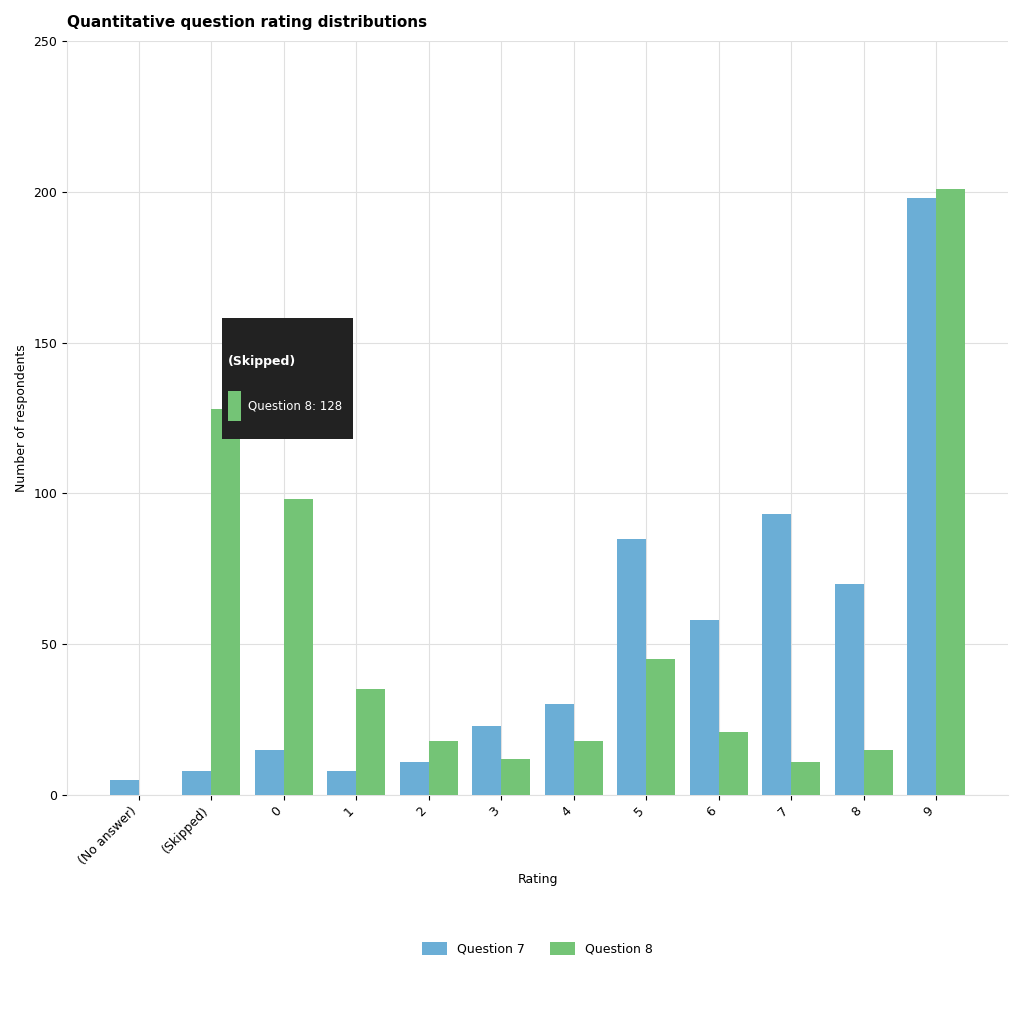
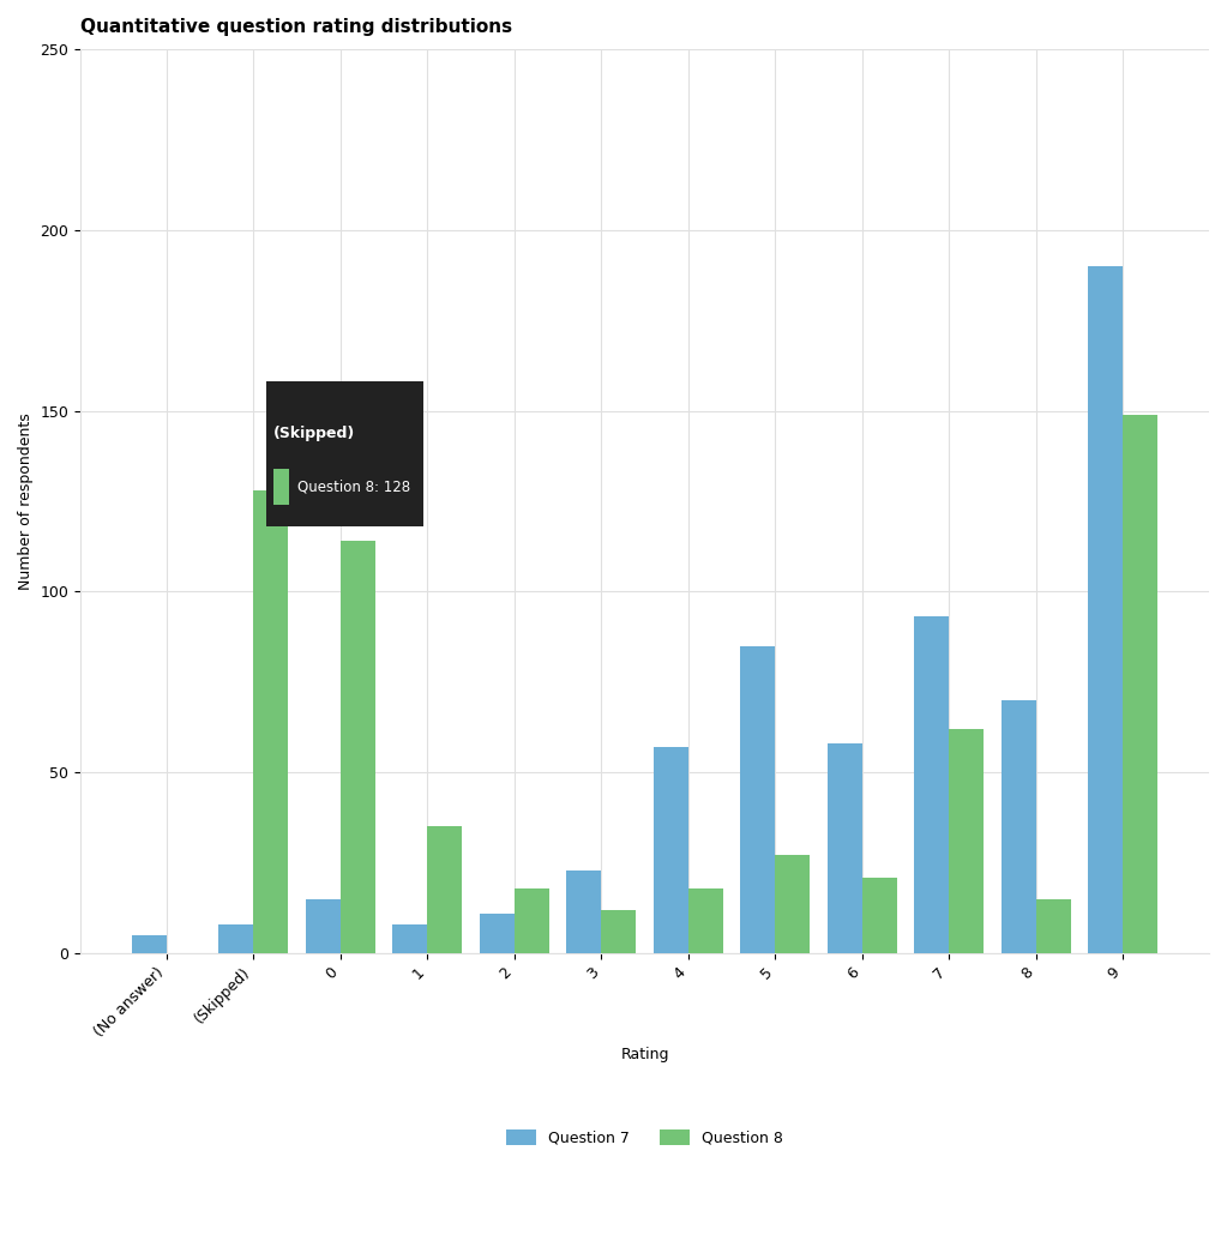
Question 8/0: 98 -> 114
Question 7/4: 30 -> 57
Question 8/5: 45 -> 27
Question 8/7: 11 -> 62
Question 7/9: 198 -> 190
Question 8/9: 201 -> 149
